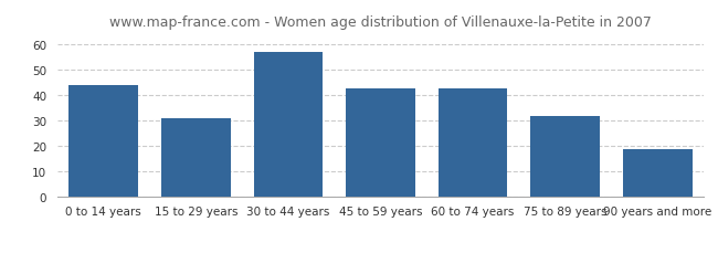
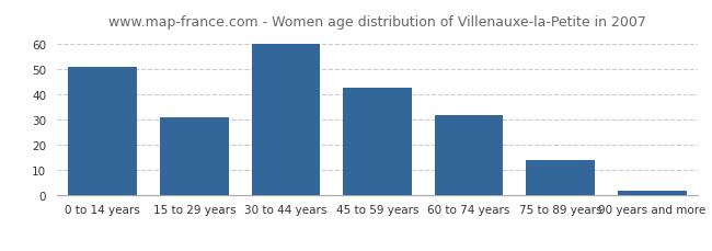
0 to 14 years: 44 -> 51
30 to 44 years: 57 -> 60
60 to 74 years: 43 -> 32
75 to 89 years: 32 -> 14
90 years and more: 19 -> 2
